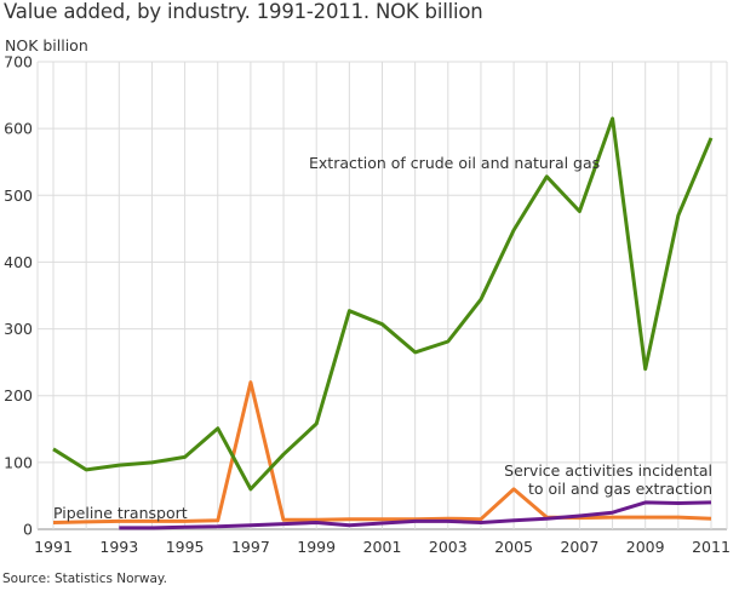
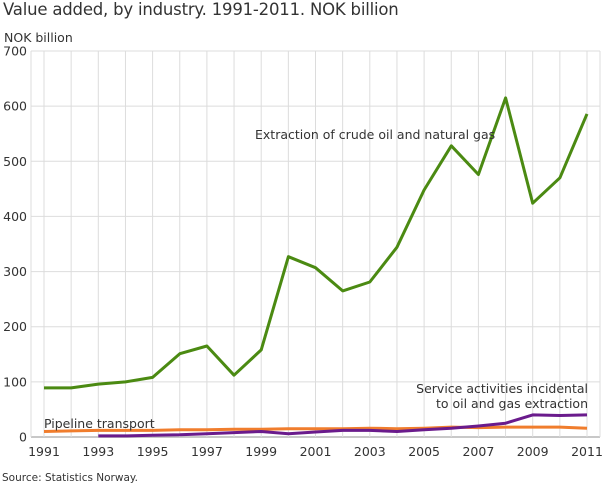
Extraction of crude oil and natural gas/1991: 120 -> 90
Extraction of crude oil and natural gas/1997: 60 -> 160
Pipeline transport/1997: 220 -> 10
Pipeline transport/2005: 60 -> 20
Extraction of crude oil and natural gas/2009: 240 -> 420
